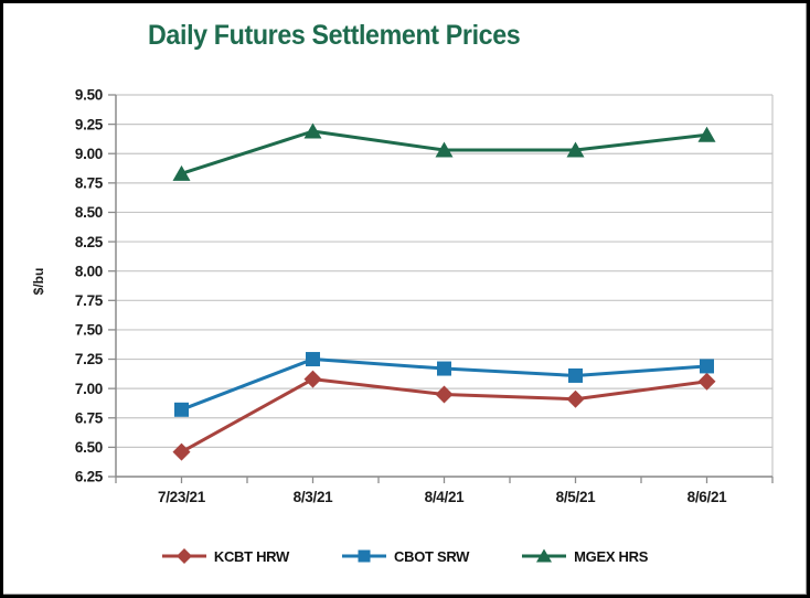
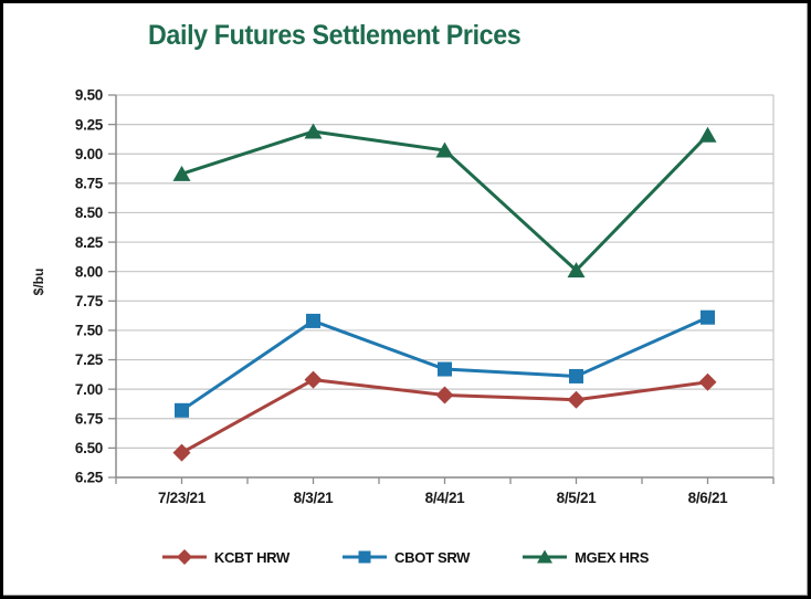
CBOT SRW/8/3/21: 7.25 -> 7.58
MGEX HRS/8/5/21: 9.03 -> 8.01
CBOT SRW/8/6/21: 7.19 -> 7.61
